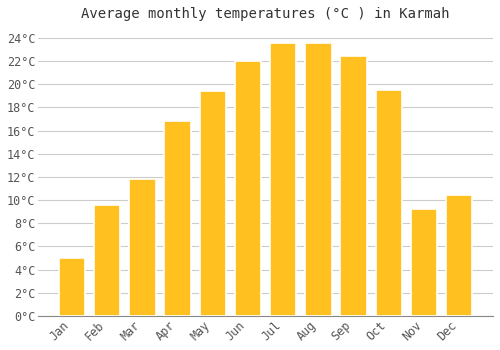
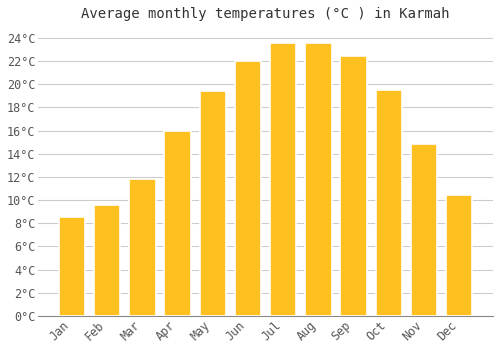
Jan: 5.0°C -> 8.5°C
Apr: 16.8°C -> 16.0°C
Nov: 9.2°C -> 14.8°C
